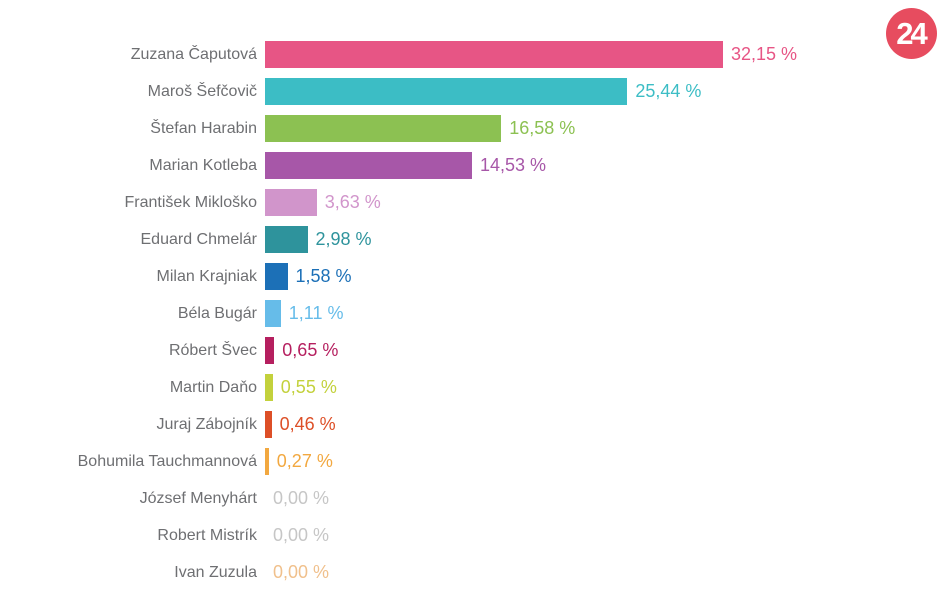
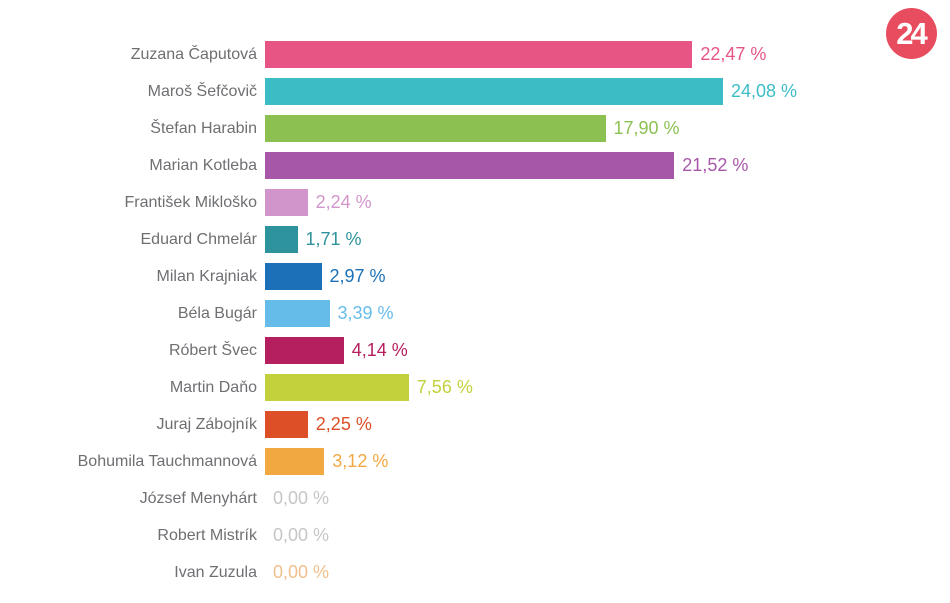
Zuzana Čaputová: 32,15 -> 22,47
Maroš Šefčovič: 25,44 -> 24,08
Štefan Harabin: 16,58 -> 17,90
Marian Kotleba: 14,53 -> 21,52
František Mikloško: 3,63 -> 2,24
Eduard Chmelár: 2,98 -> 1,71
Milan Krajniak: 1,58 -> 2,97
Béla Bugár: 1,11 -> 3,39
Róbert Švec: 0,65 -> 4,14
Martin Daňo: 0,55 -> 7,56
Juraj Zábojník: 0,46 -> 2,25
Bohumila Tauchmannová: 0,27 -> 3,12
